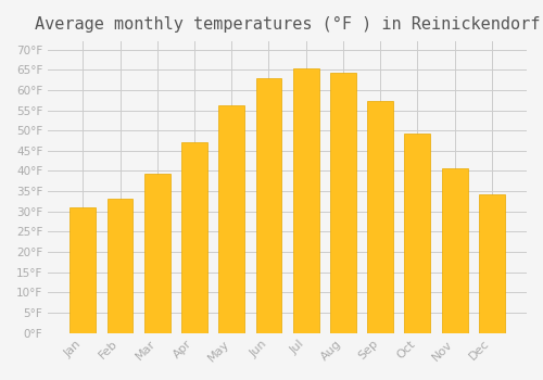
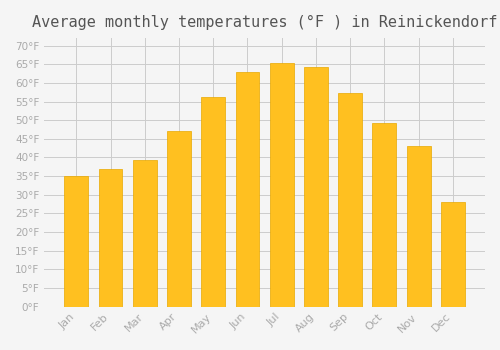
Jan: 31.1°F -> 35.0°F
Feb: 33.1°F -> 37.0°F
Nov: 40.8°F -> 43.0°F
Dec: 34.2°F -> 28.0°F
